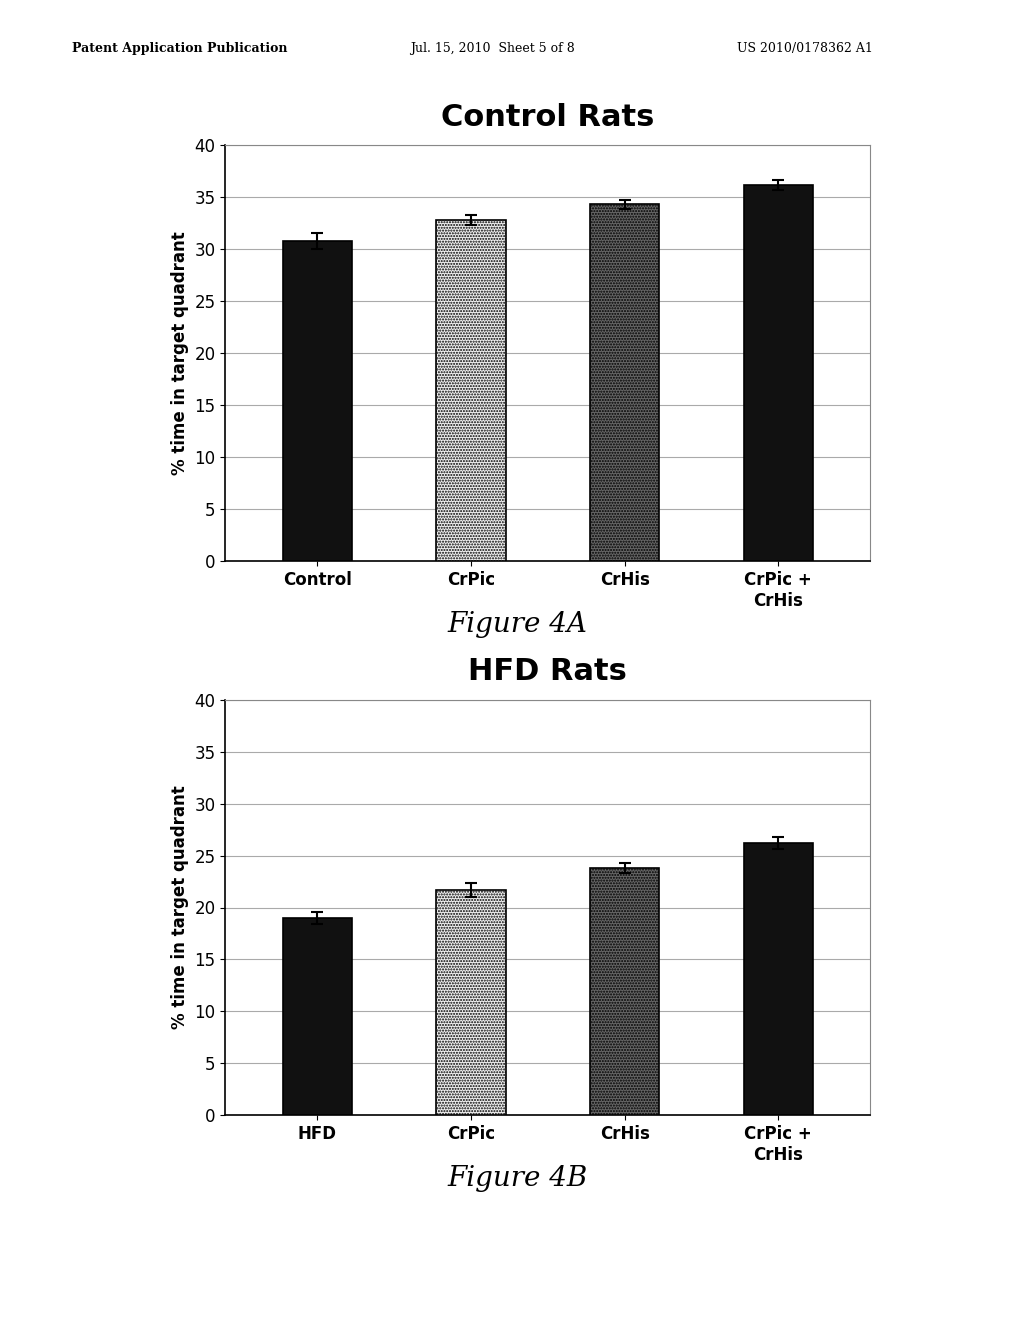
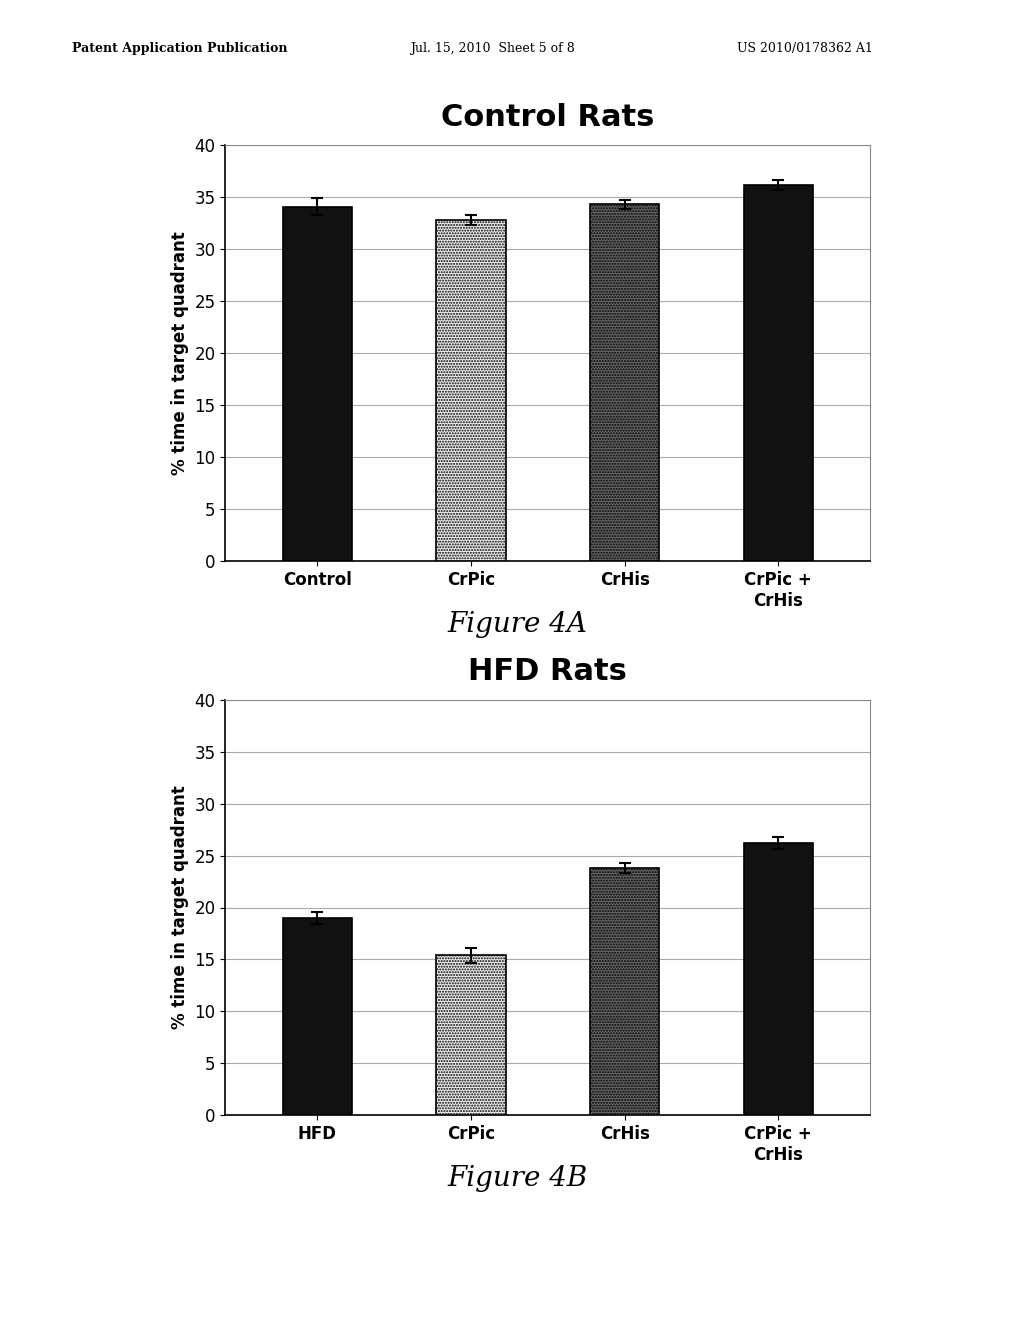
Control Rats/Control: 30.8 -> 34.1
HFD Rats/CrPic: 21.7 -> 15.4
